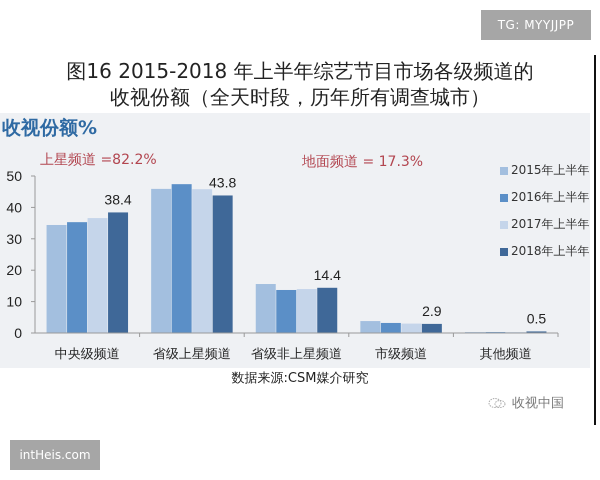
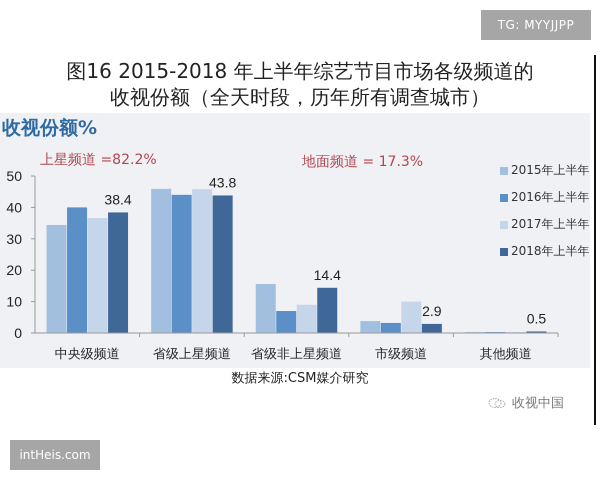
2016年上半年/中央级频道: 35 -> 40
2016年上半年/省级上星频道: 47 -> 44
2016年上半年/省级非上星频道: 14 -> 7
2017年上半年/省级非上星频道: 14 -> 9
2017年上半年/市级频道: 3 -> 10
